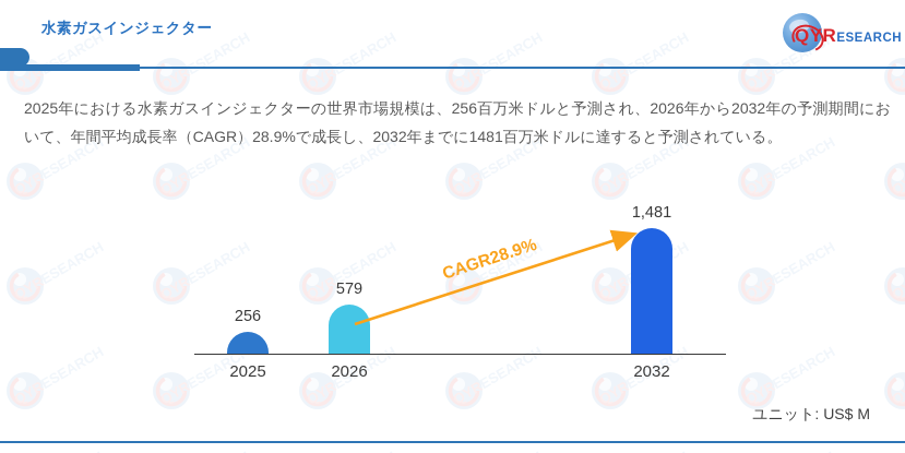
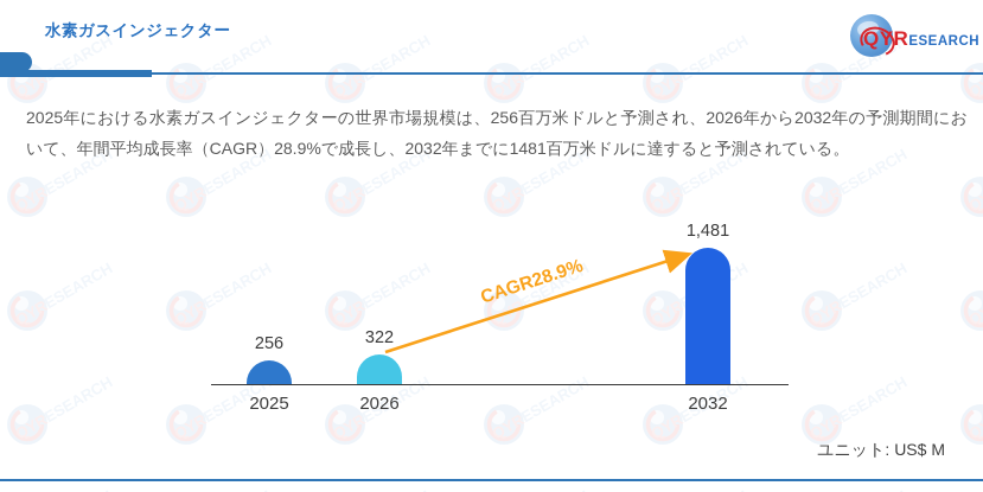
2026: 579 -> 322
